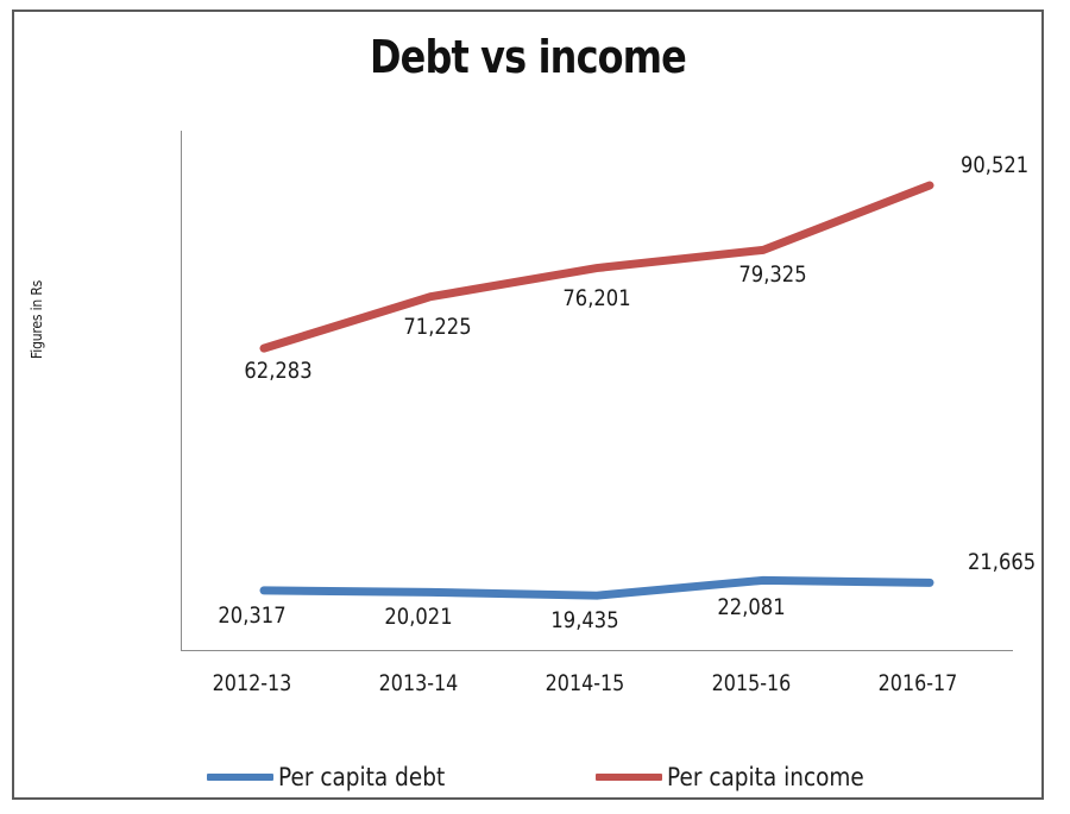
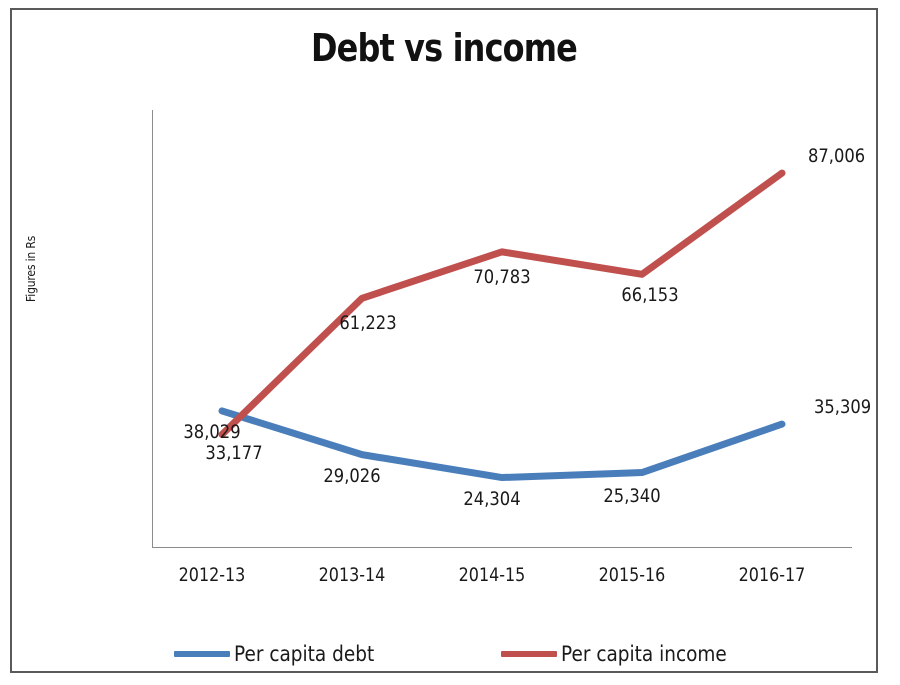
Per capita debt/2012-13: 20,317 -> 38,029
Per capita income/2012-13: 62,283 -> 33,177
Per capita debt/2013-14: 20,021 -> 29,026
Per capita income/2013-14: 71,225 -> 61,223
Per capita debt/2014-15: 19,435 -> 24,304
Per capita income/2014-15: 76,201 -> 70,783
Per capita debt/2015-16: 22,081 -> 25,340
Per capita income/2015-16: 79,325 -> 66,153
Per capita debt/2016-17: 21,665 -> 35,309
Per capita income/2016-17: 90,521 -> 87,006
